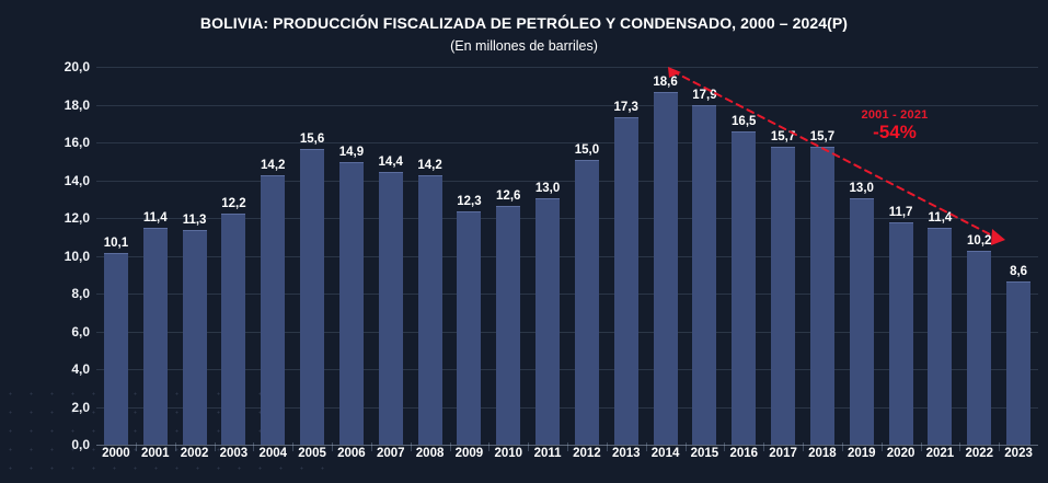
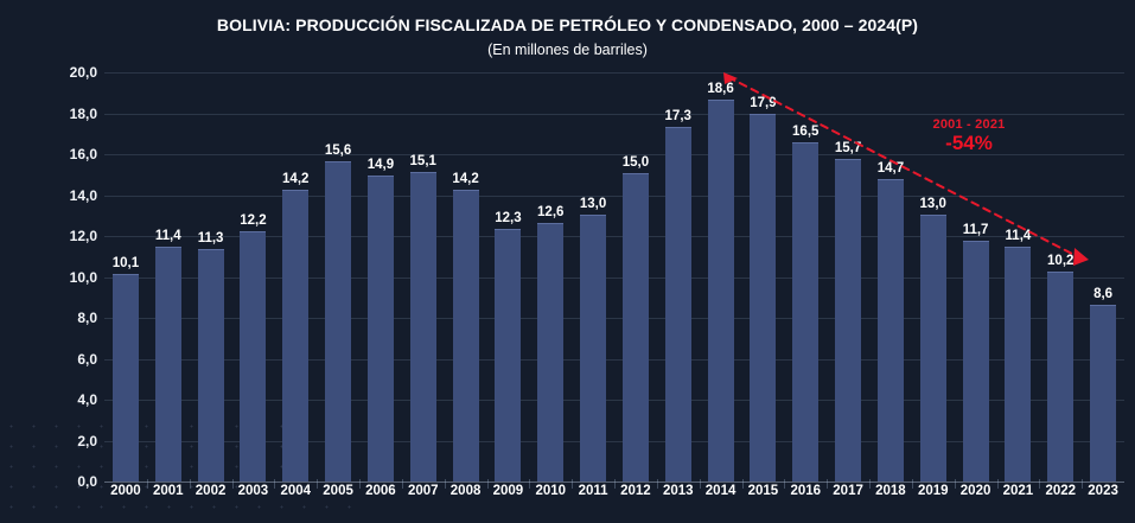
2007: 14,4 -> 15,1
2018: 15,7 -> 14,7
